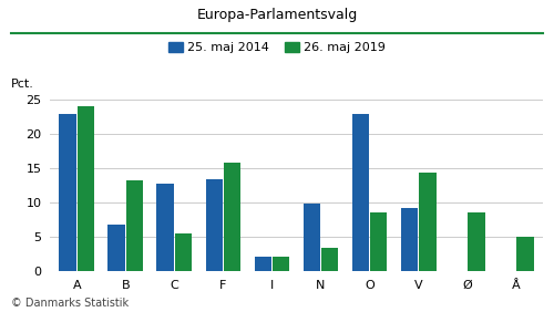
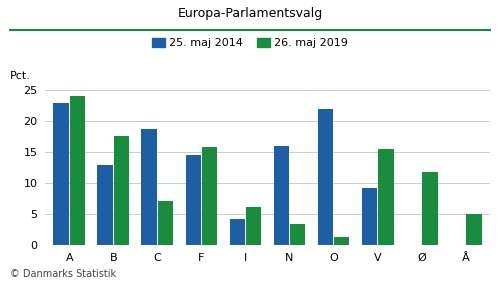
25. maj 2014/B: 6.8 -> 13.0
26. maj 2019/B: 13.3 -> 17.6
25. maj 2014/C: 12.8 -> 18.8
26. maj 2019/C: 5.5 -> 7.2
25. maj 2014/F: 13.5 -> 14.6
25. maj 2014/I: 2.2 -> 4.2
26. maj 2019/I: 2.2 -> 6.2
25. maj 2014/N: 9.9 -> 16.0
25. maj 2014/O: 23.0 -> 22.0
26. maj 2019/O: 8.6 -> 1.4
26. maj 2019/V: 14.4 -> 15.6
26. maj 2019/Ø: 8.6 -> 11.8
